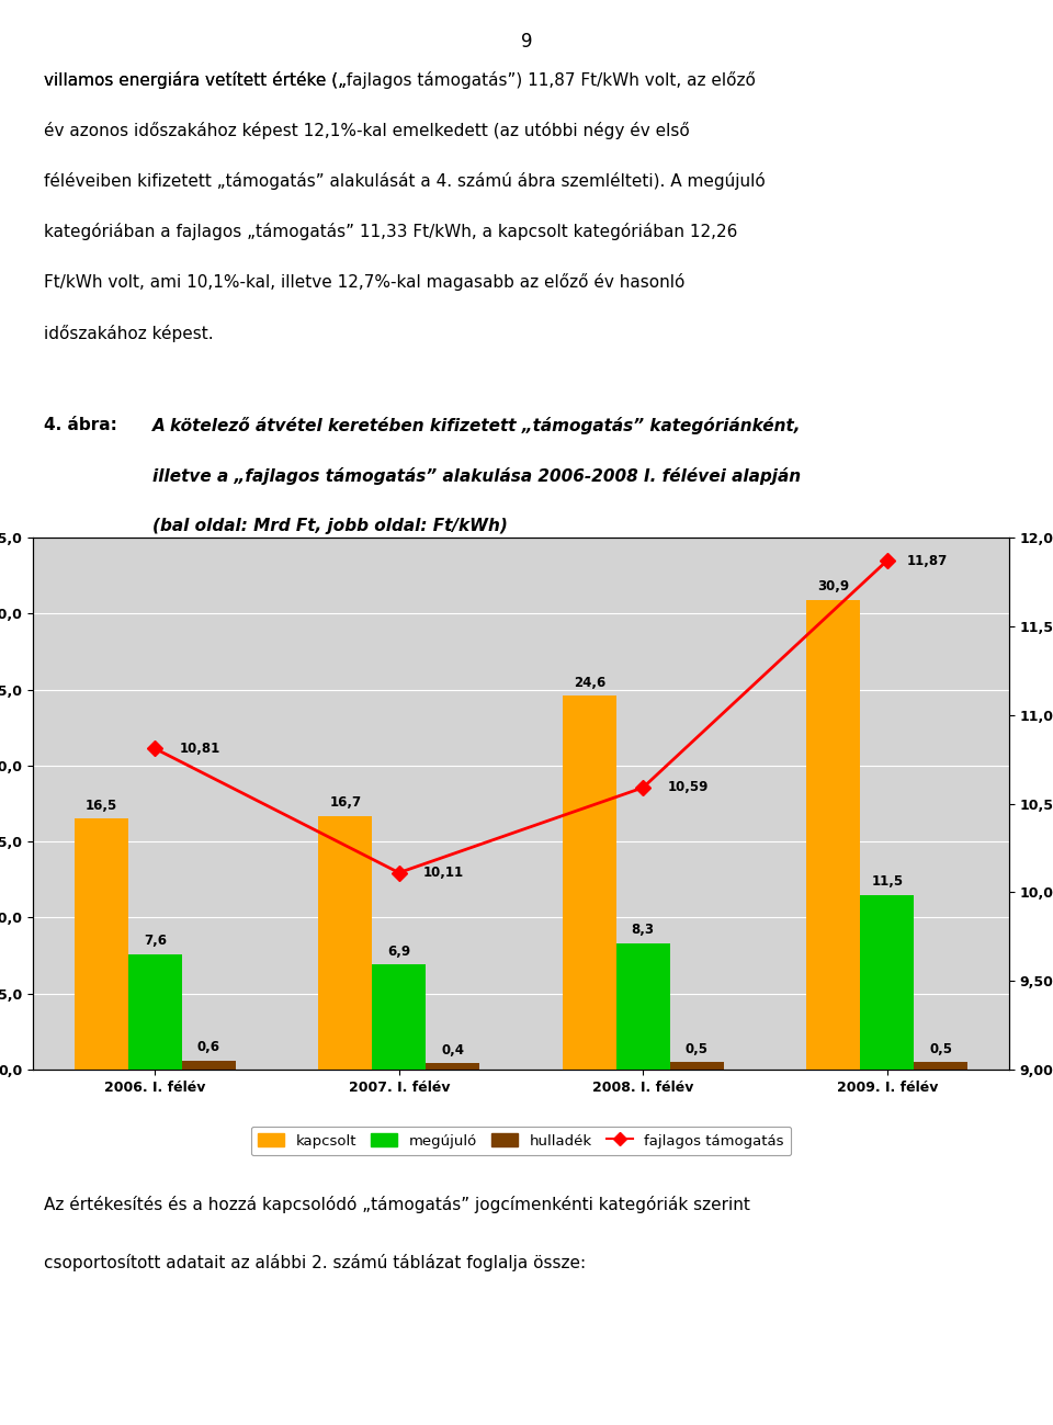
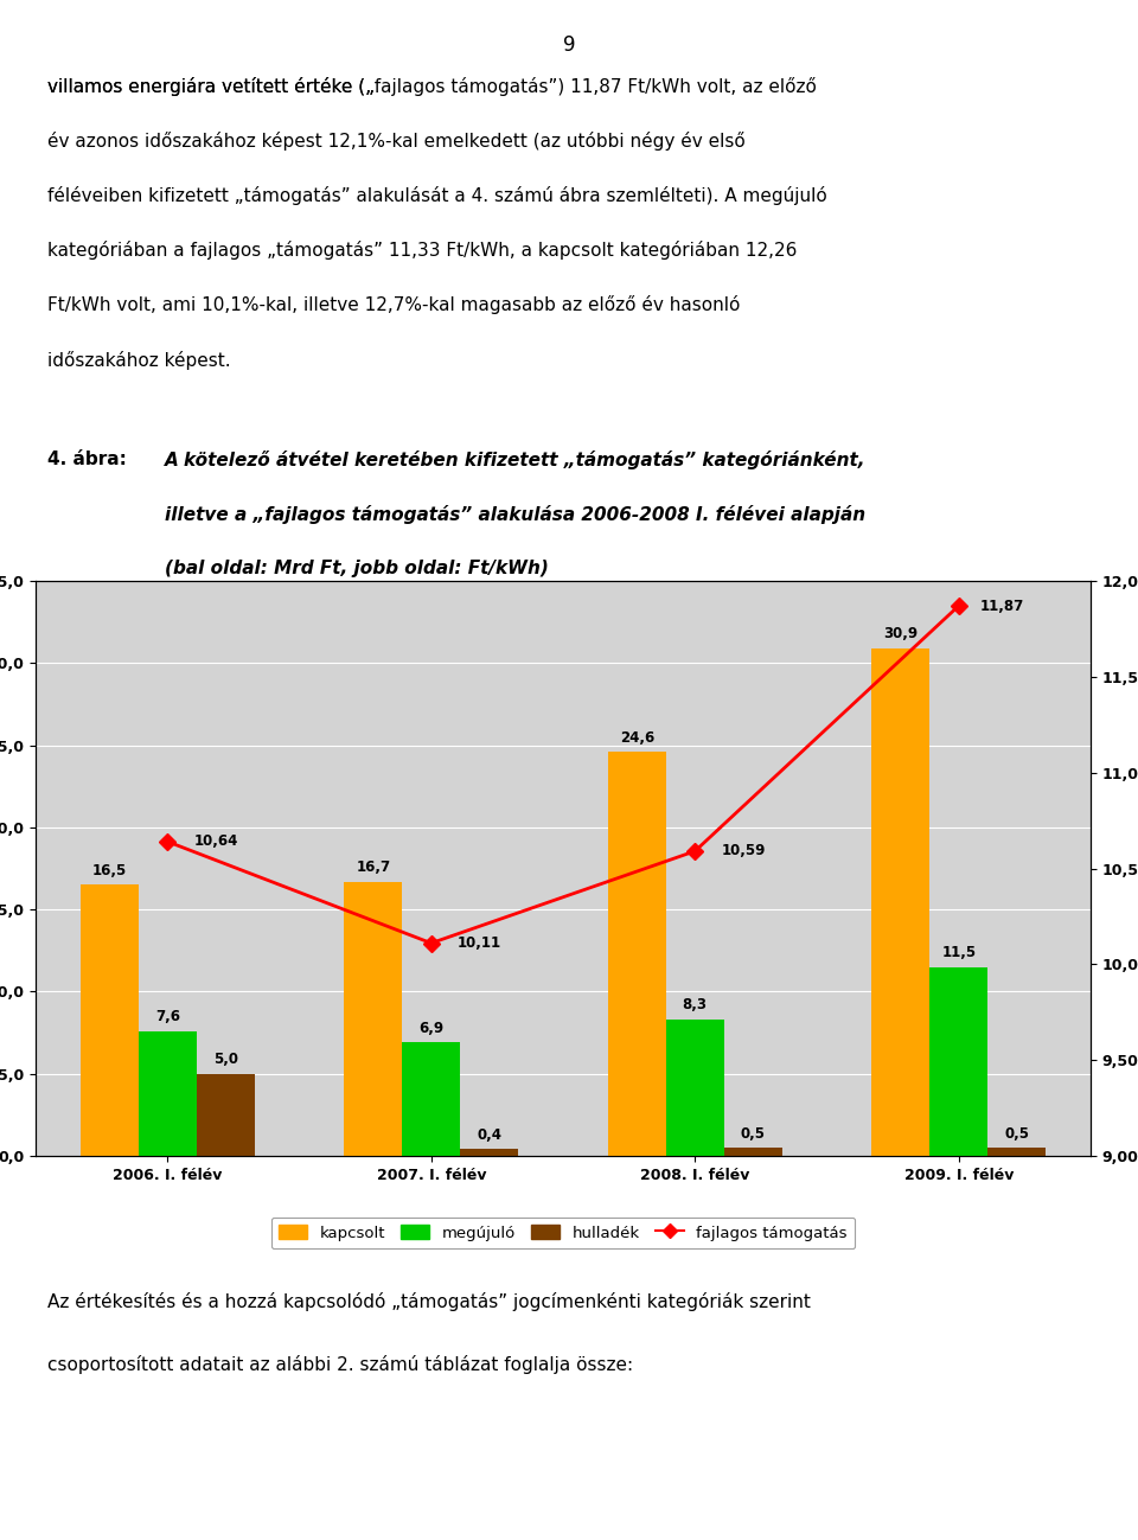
fajlagos támogatás/2006. I. félév: 10,81 -> 10,64
hulladék/2006. I. félév: 0,6 -> 5,0
